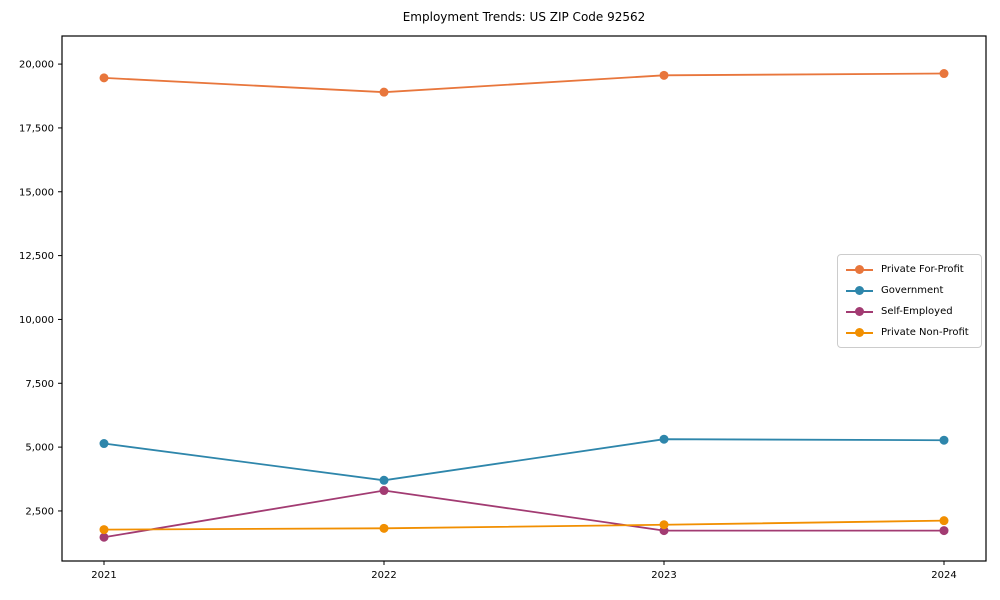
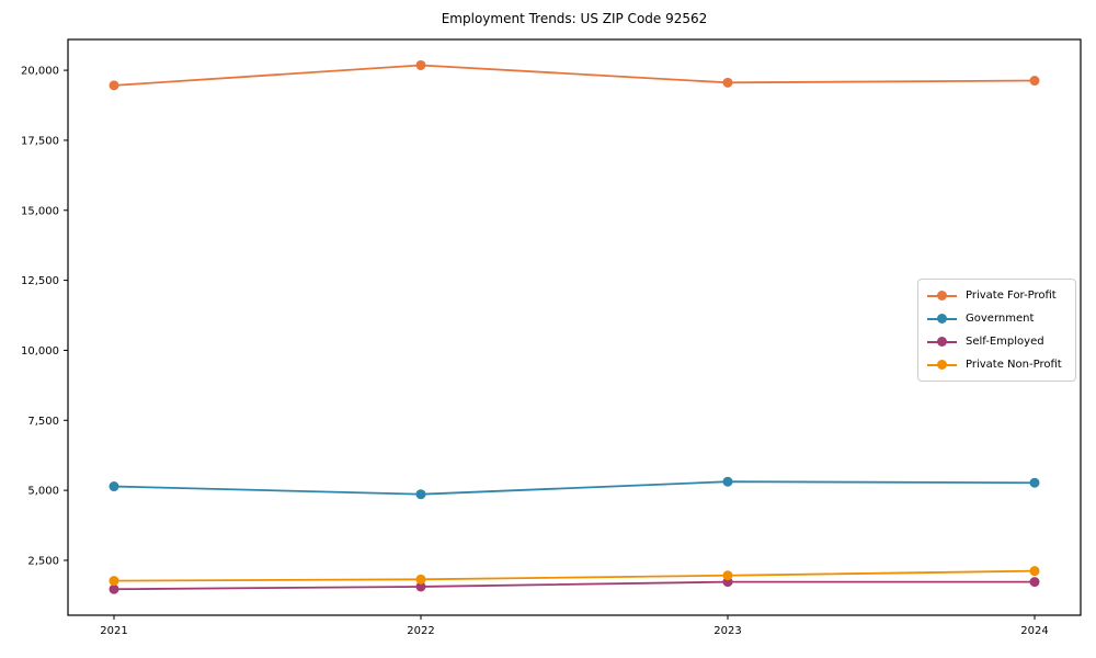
Private For-Profit/2022: 18900 -> 20200
Government/2022: 3700 -> 4900
Self-Employed/2022: 3300 -> 1600
